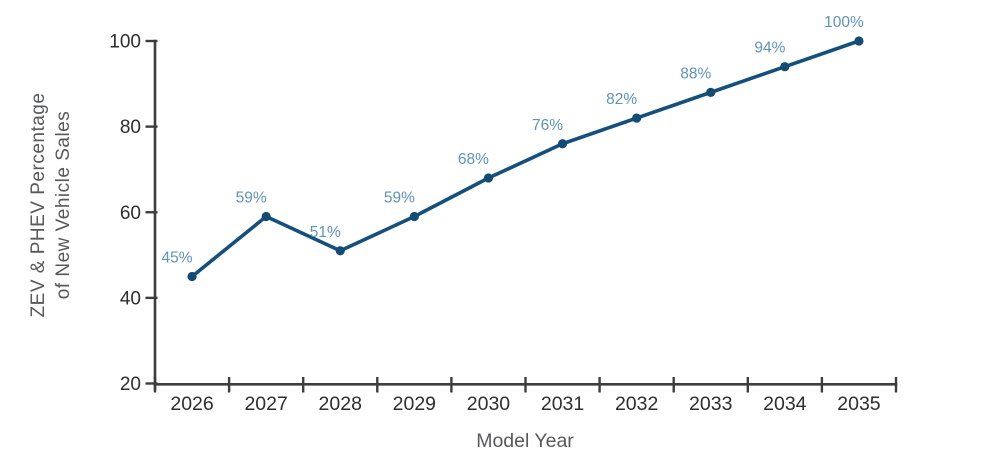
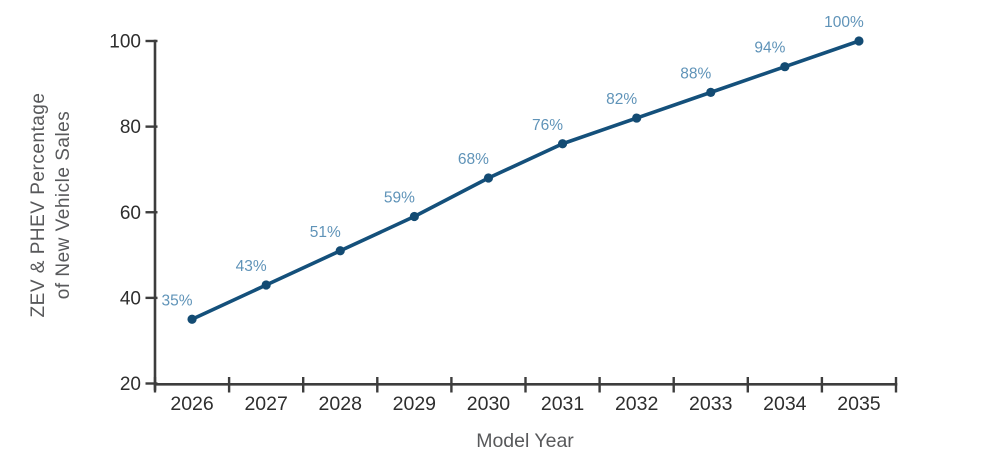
2026: 45% -> 35%
2027: 59% -> 43%
